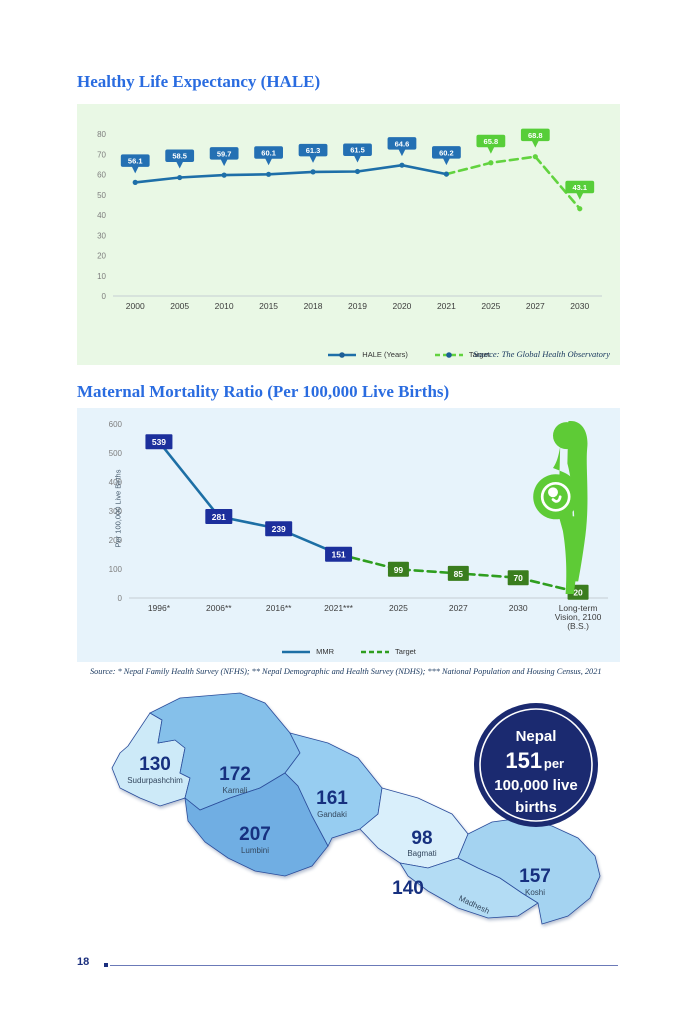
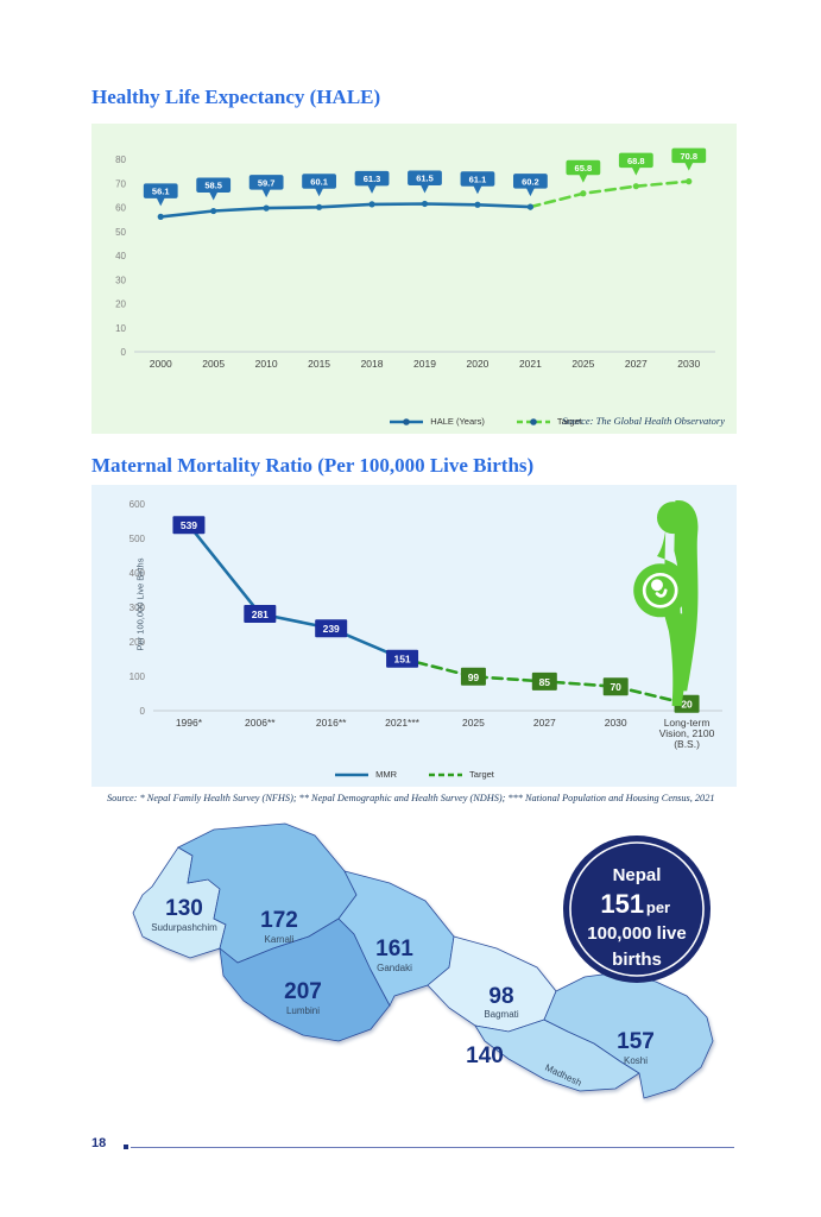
Healthy Life Expectancy (HALE)/HALE (Years)/2020: 64.6 -> 61.1
Healthy Life Expectancy (HALE)/Target/2030: 43.1 -> 70.8
